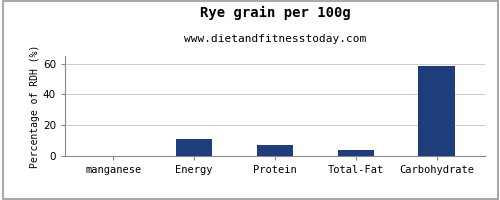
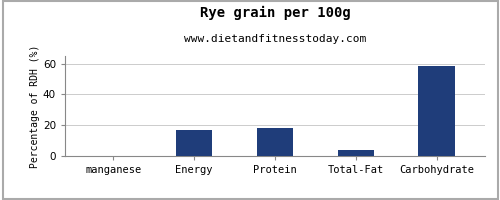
Energy: 11 -> 17
Protein: 7 -> 18
